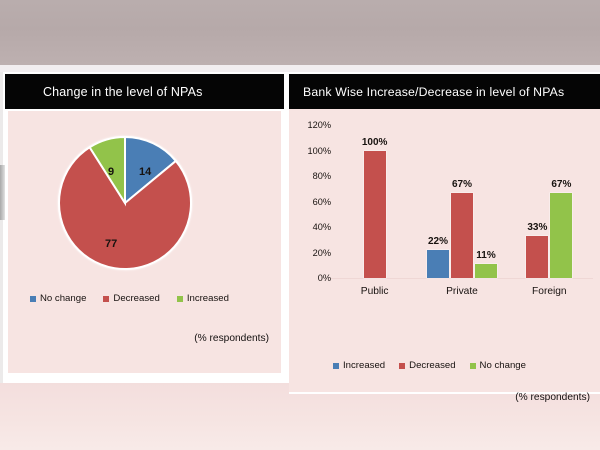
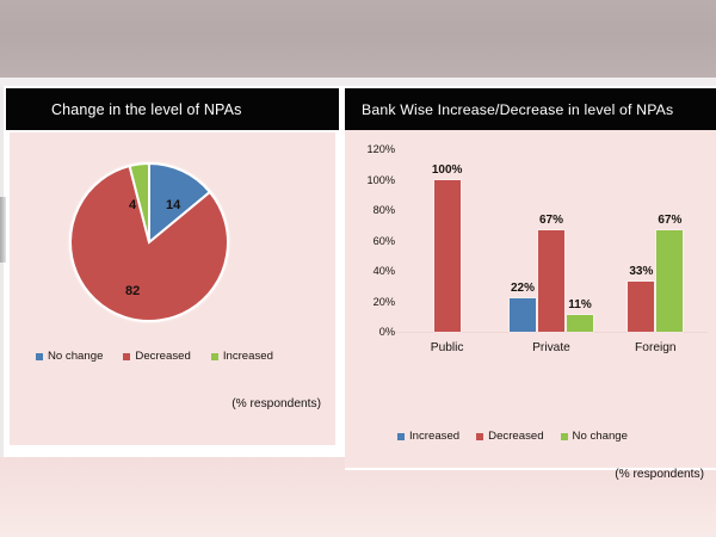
Change in the level of NPAs/Decreased: 77 -> 82
Change in the level of NPAs/Increased: 9 -> 4
